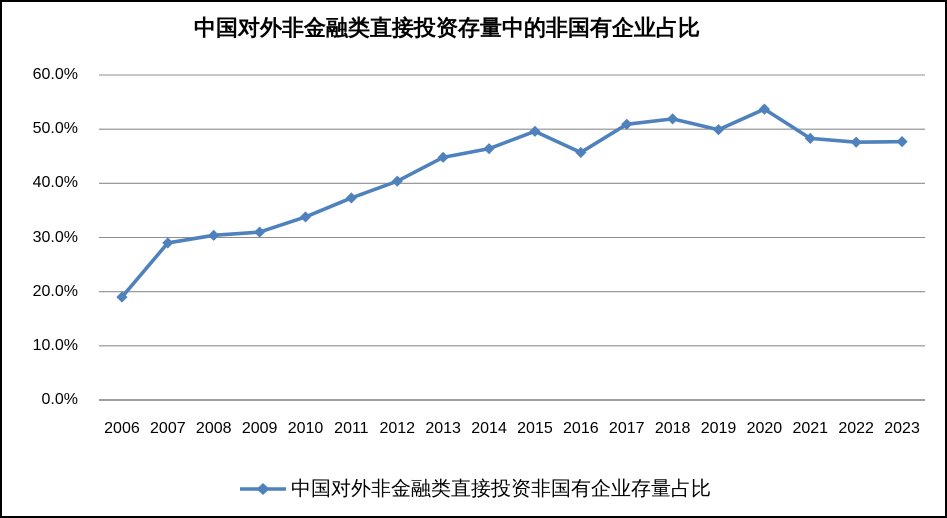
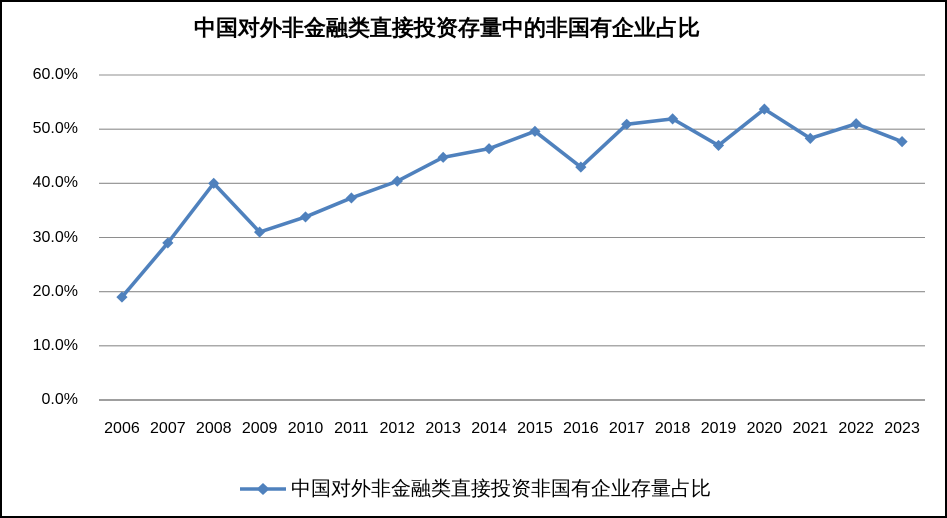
2008: 30% -> 40%
2016: 46% -> 43%
2019: 50% -> 47%
2022: 48% -> 51%
